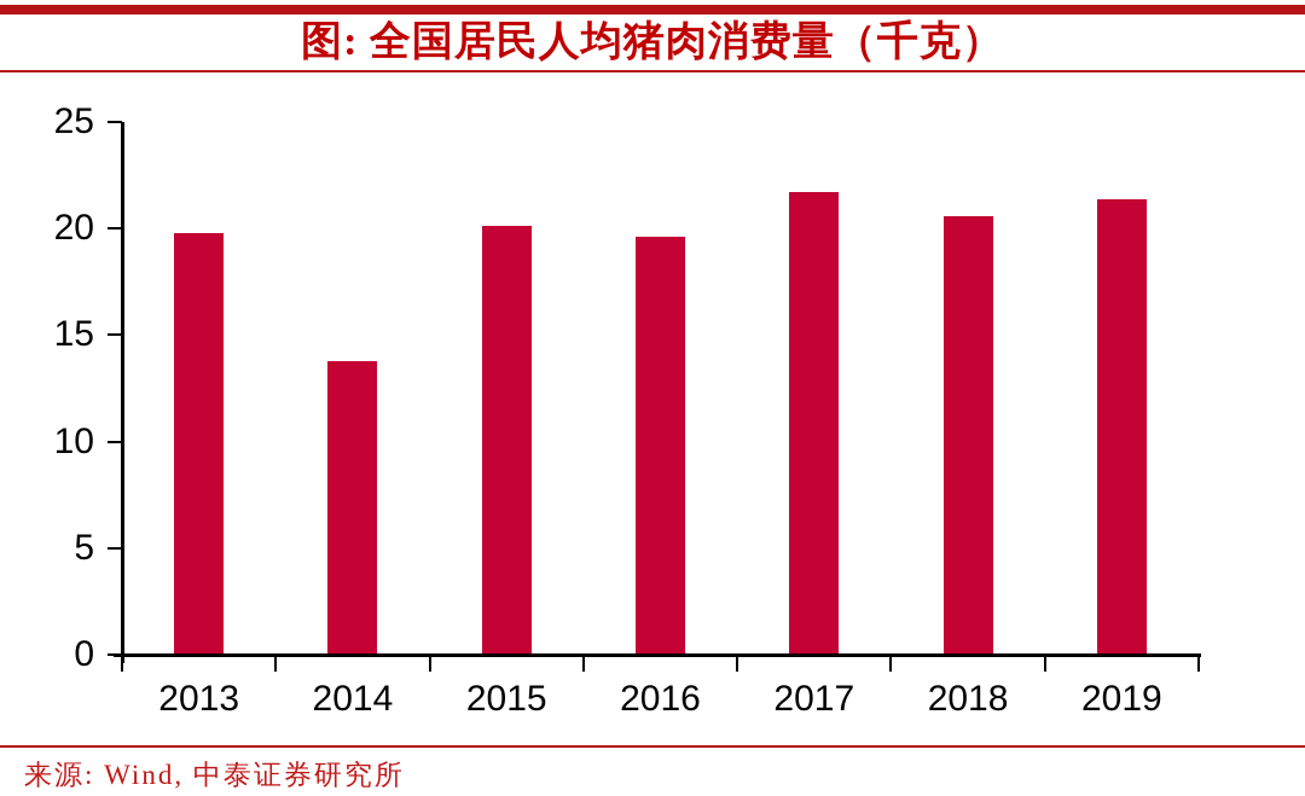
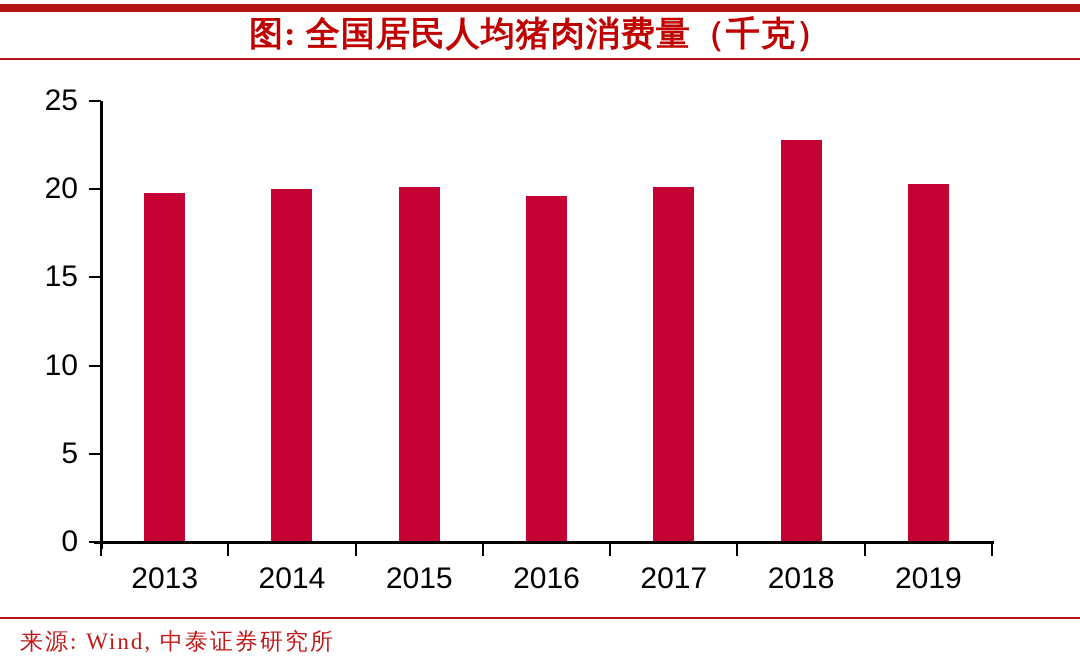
2014: 13.8 -> 20.0
2017: 21.7 -> 20.1
2018: 20.6 -> 22.8
2019: 21.4 -> 20.3
